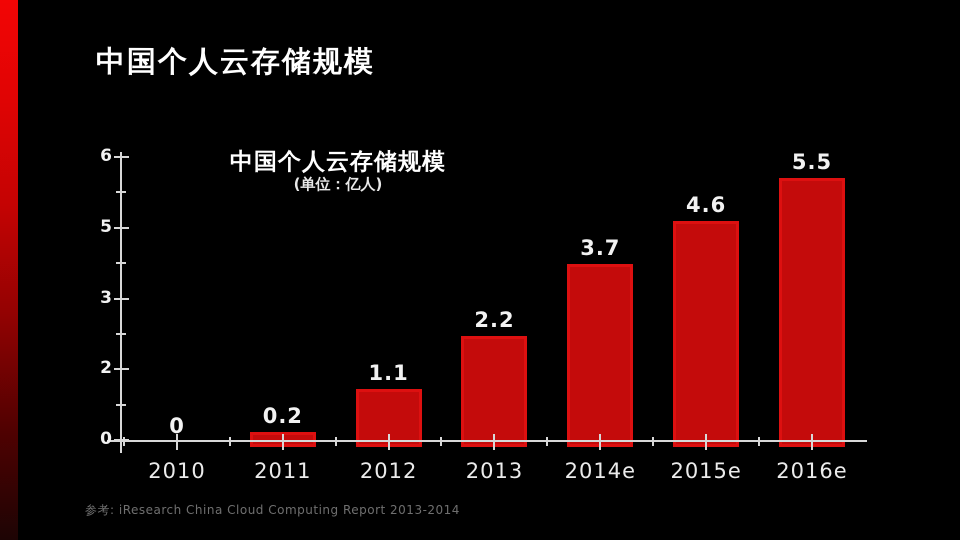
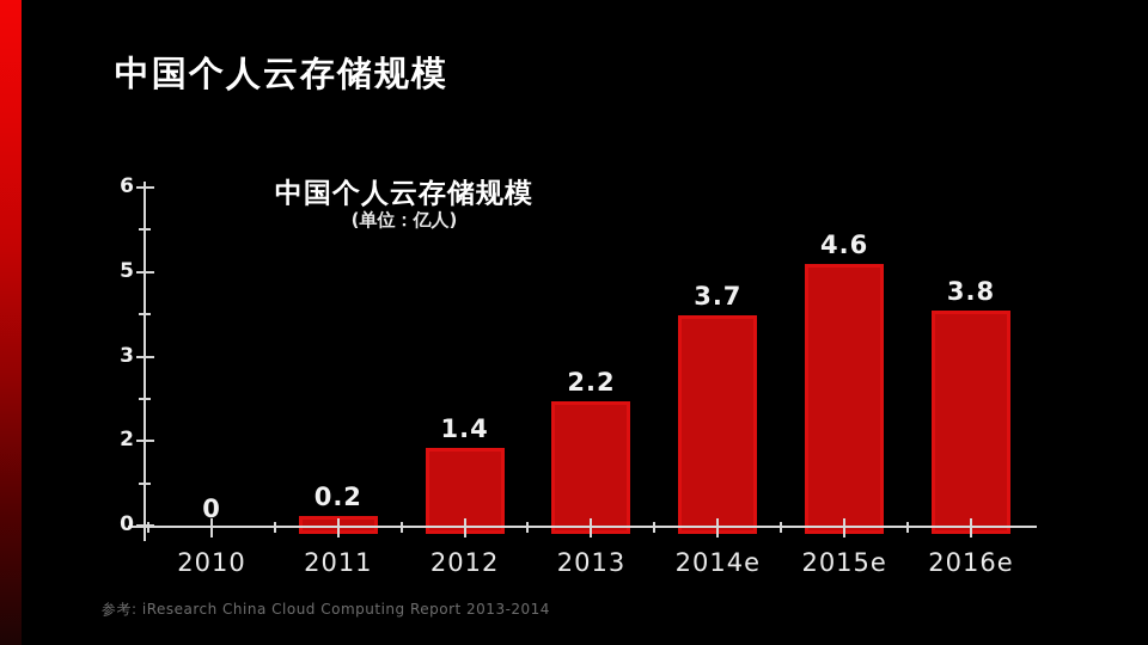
2012: 1.1 -> 1.4
2016e: 5.5 -> 3.8
